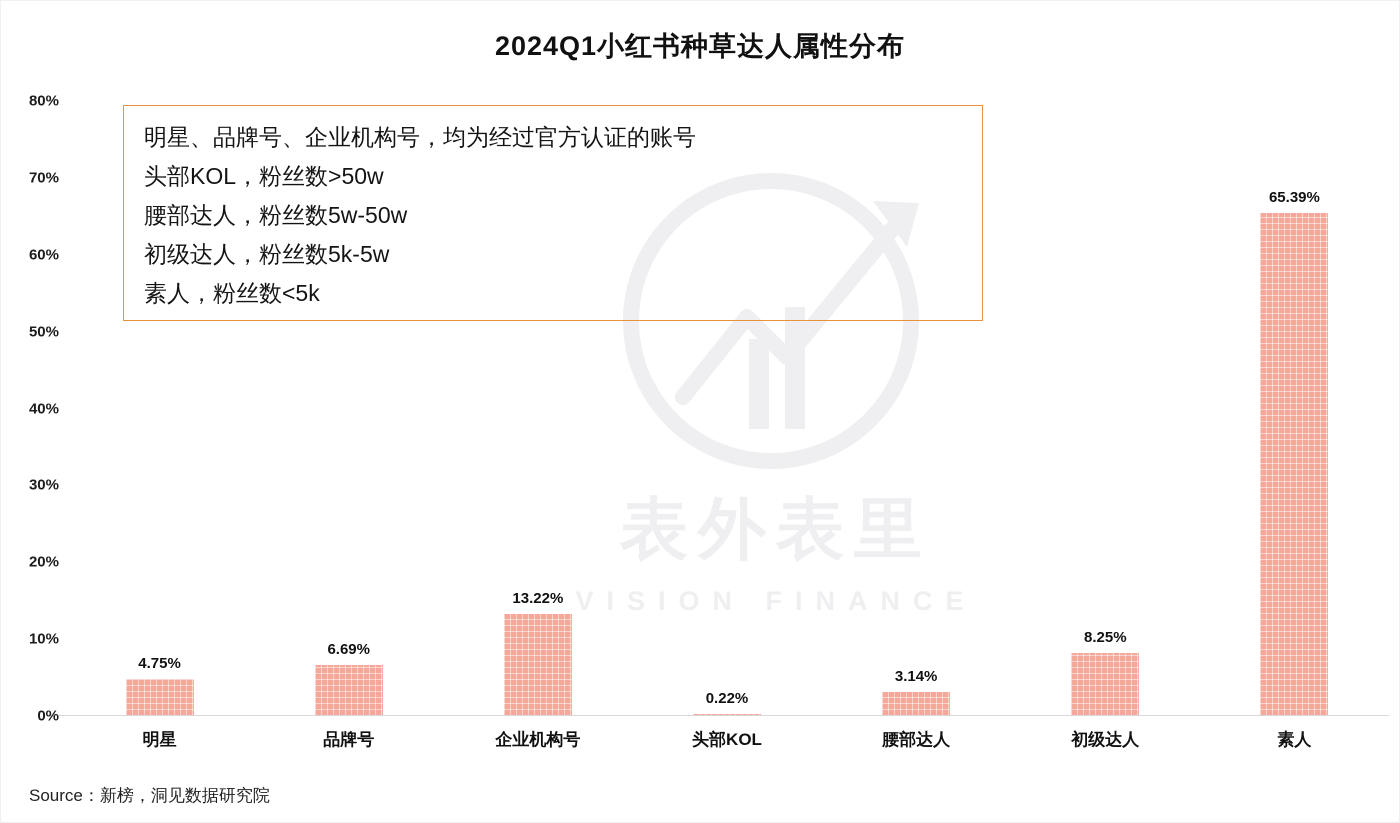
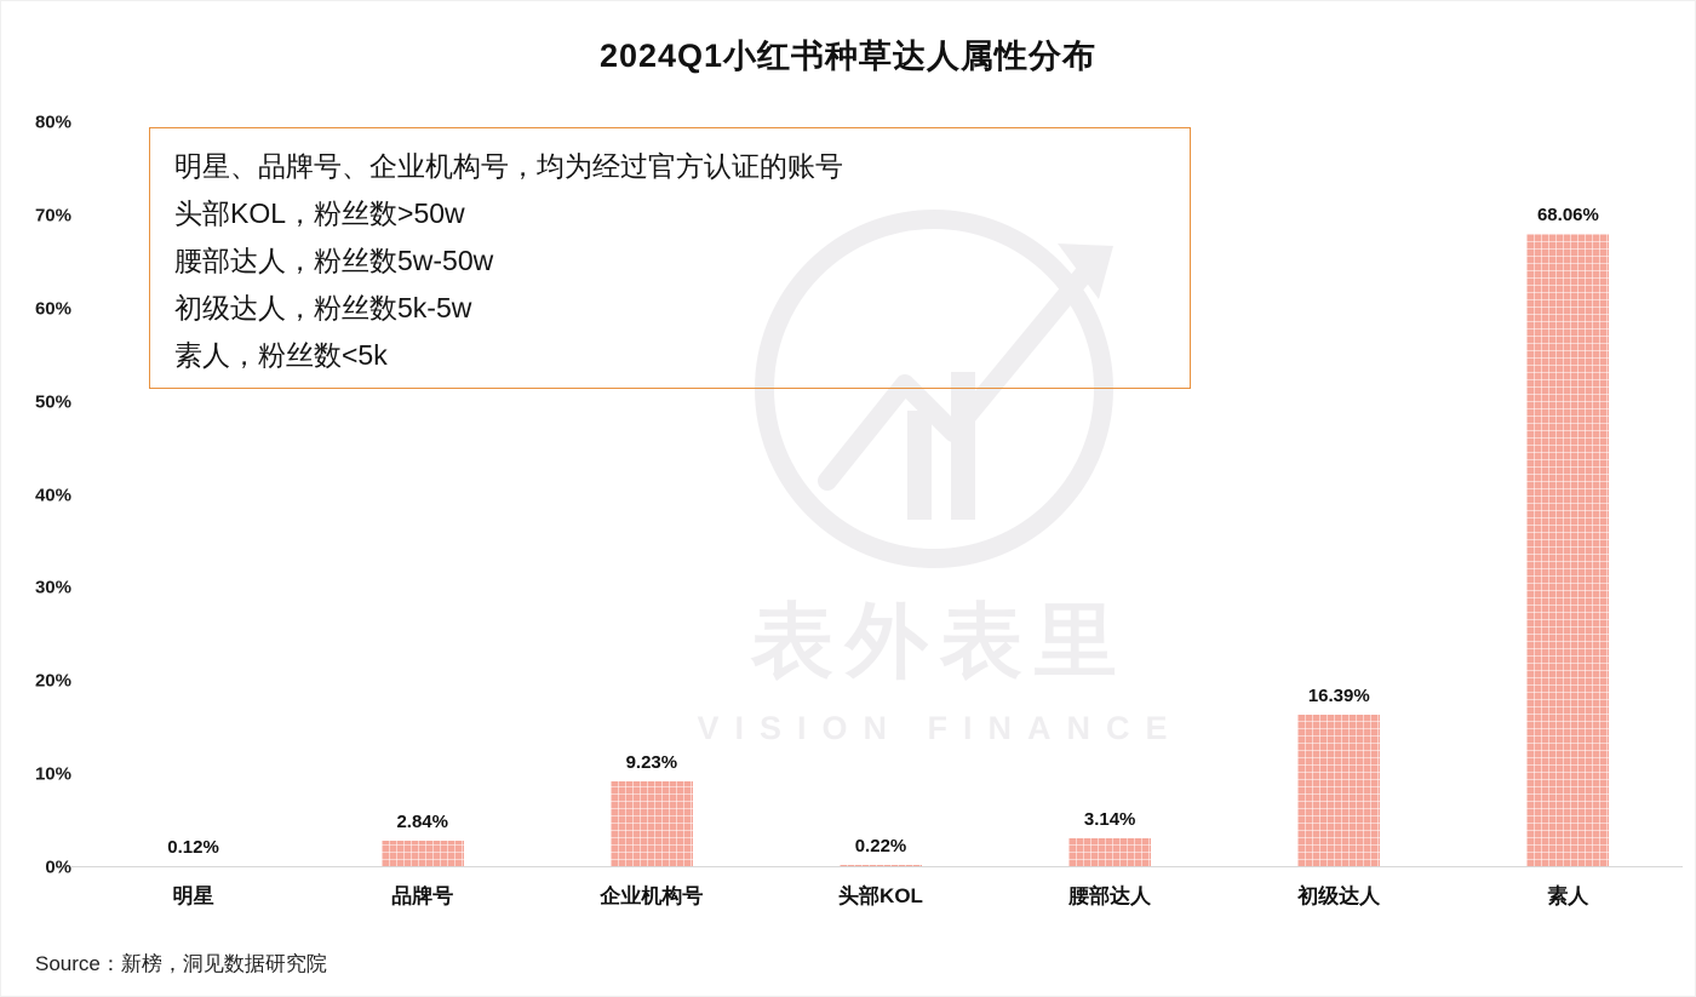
明星: 4.75% -> 0.12%
品牌号: 6.69% -> 2.84%
企业机构号: 13.22% -> 9.23%
初级达人: 8.25% -> 16.39%
素人: 65.39% -> 68.06%
